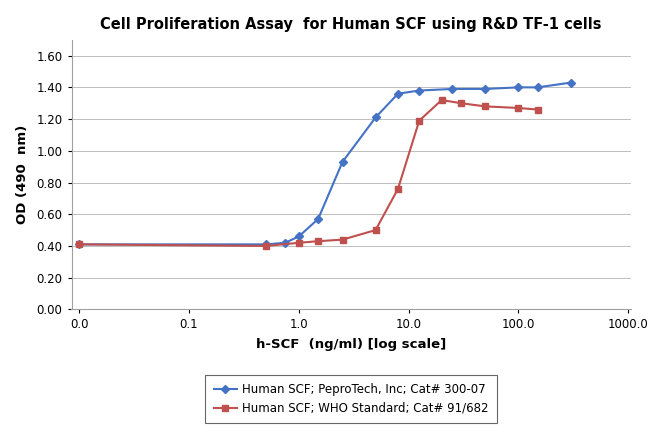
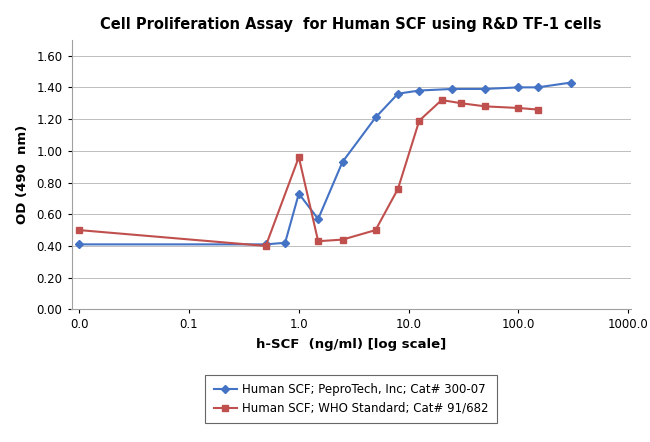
Human SCF; WHO Standard; Cat# 91/682/0.0: 0.41 -> 0.50
Human SCF; PeproTech, Inc; Cat# 300-07/1.0: 0.46 -> 0.73
Human SCF; WHO Standard; Cat# 91/682/1.0: 0.42 -> 0.96
